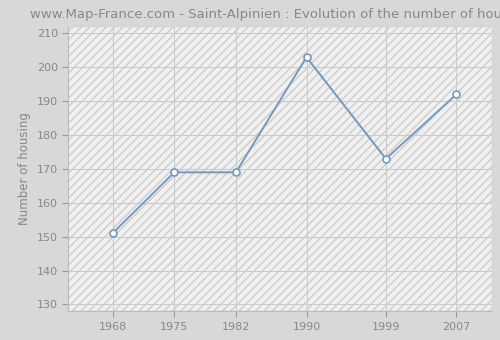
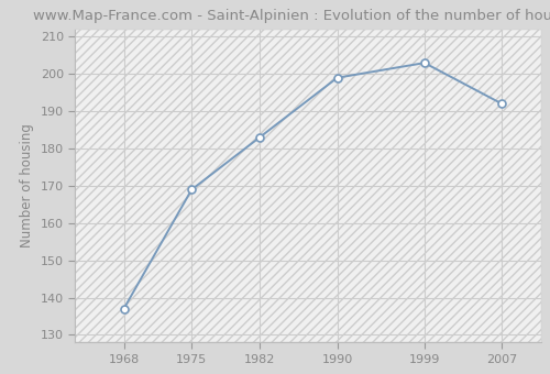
1968: 151 -> 137
1982: 169 -> 183
1990: 203 -> 199
1999: 173 -> 203
